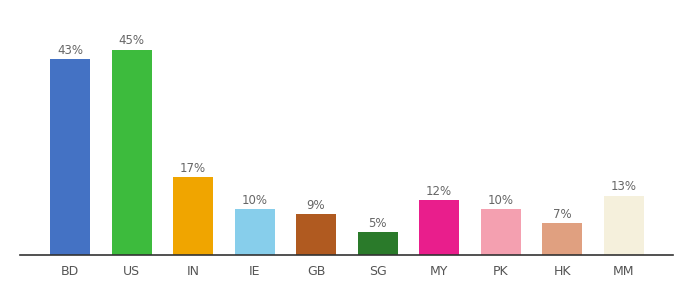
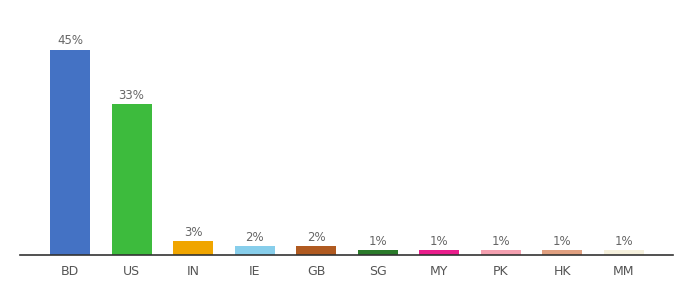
BD: 43% -> 45%
US: 45% -> 33%
IN: 17% -> 3%
IE: 10% -> 2%
GB: 9% -> 2%
SG: 5% -> 1%
MY: 12% -> 1%
PK: 10% -> 1%
HK: 7% -> 1%
MM: 13% -> 1%
